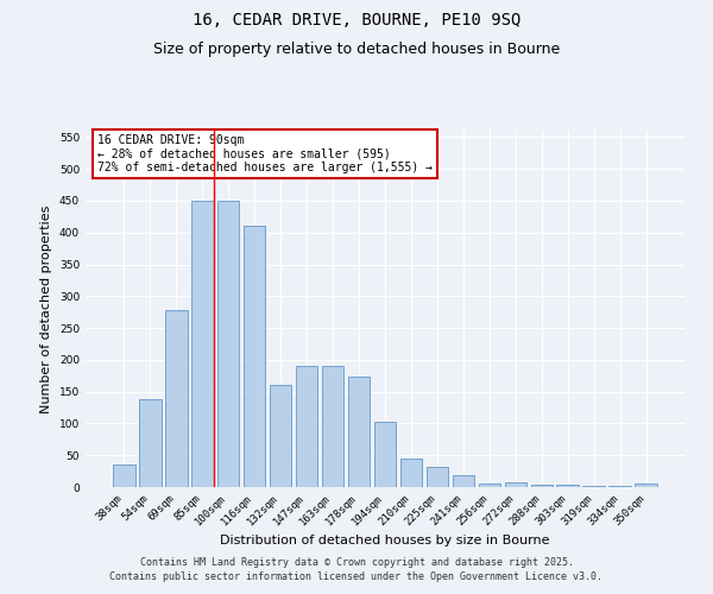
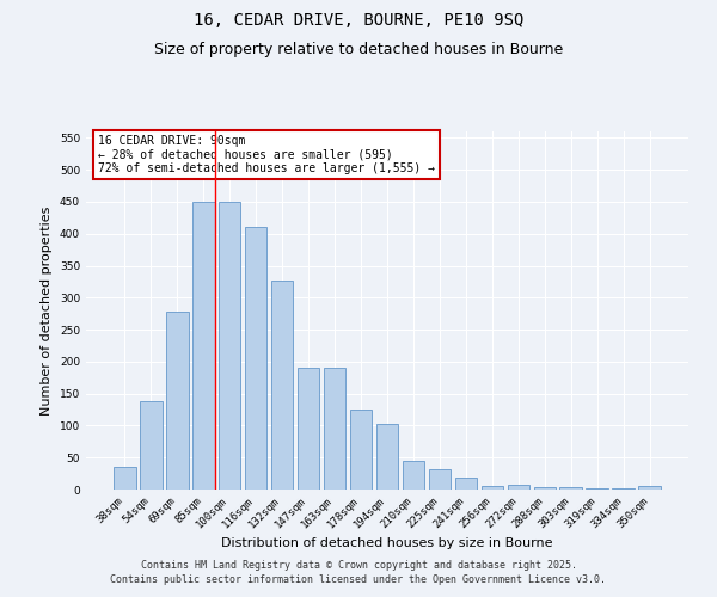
132sqm: 160 -> 327
178sqm: 174 -> 125
